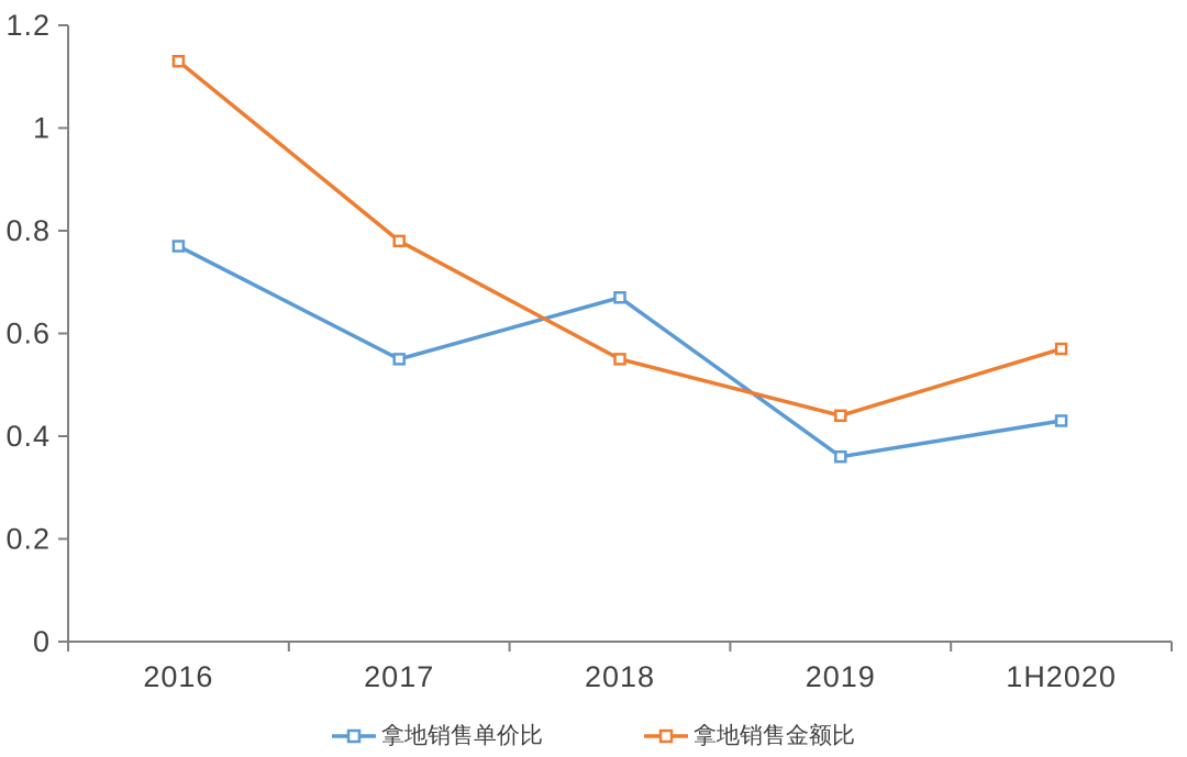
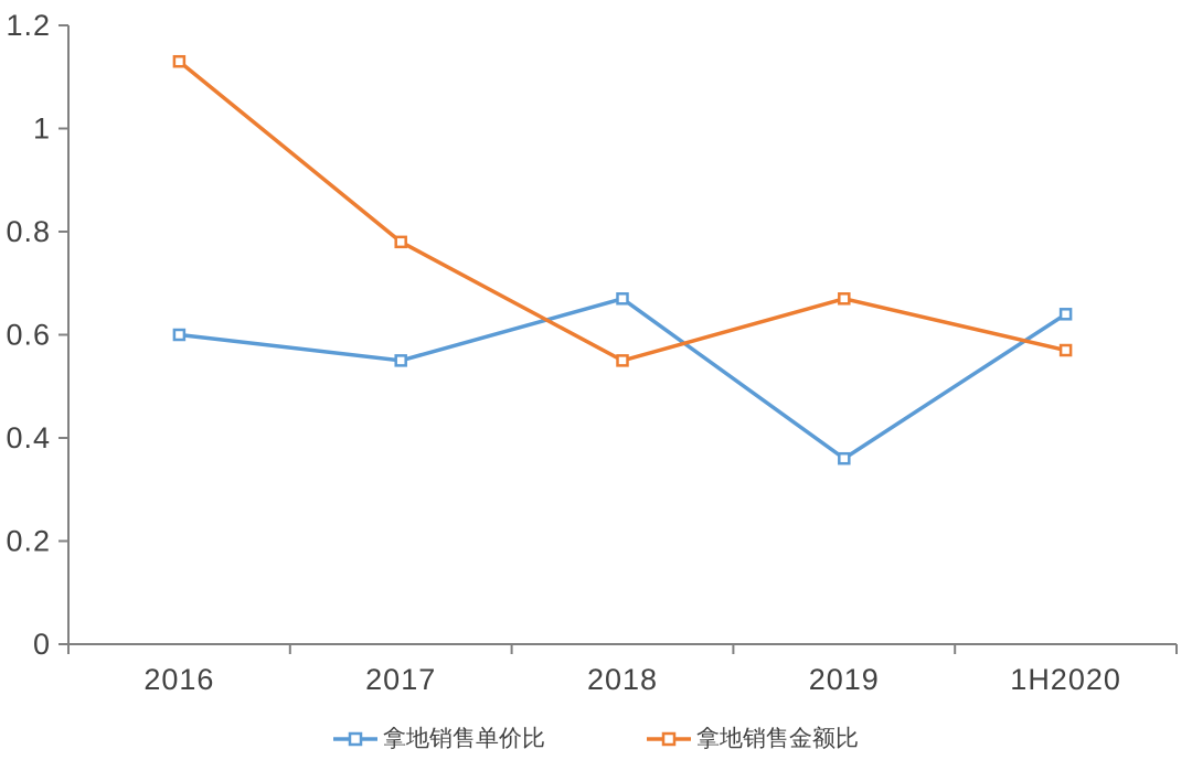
拿地销售单价比/2016: 0.77 -> 0.60
拿地销售金额比/2019: 0.44 -> 0.67
拿地销售单价比/1H2020: 0.43 -> 0.64
